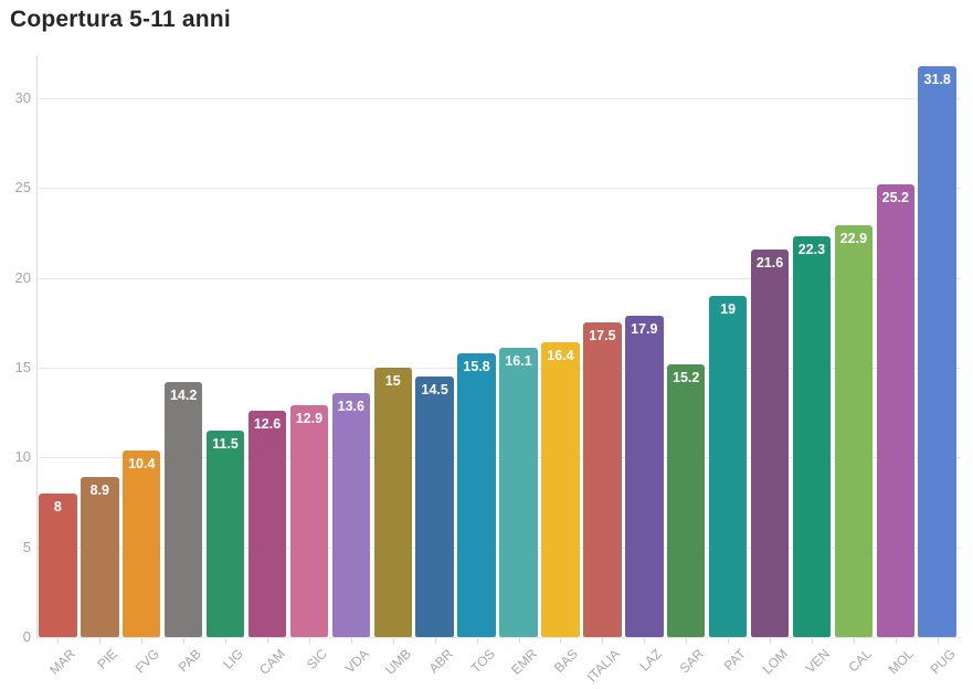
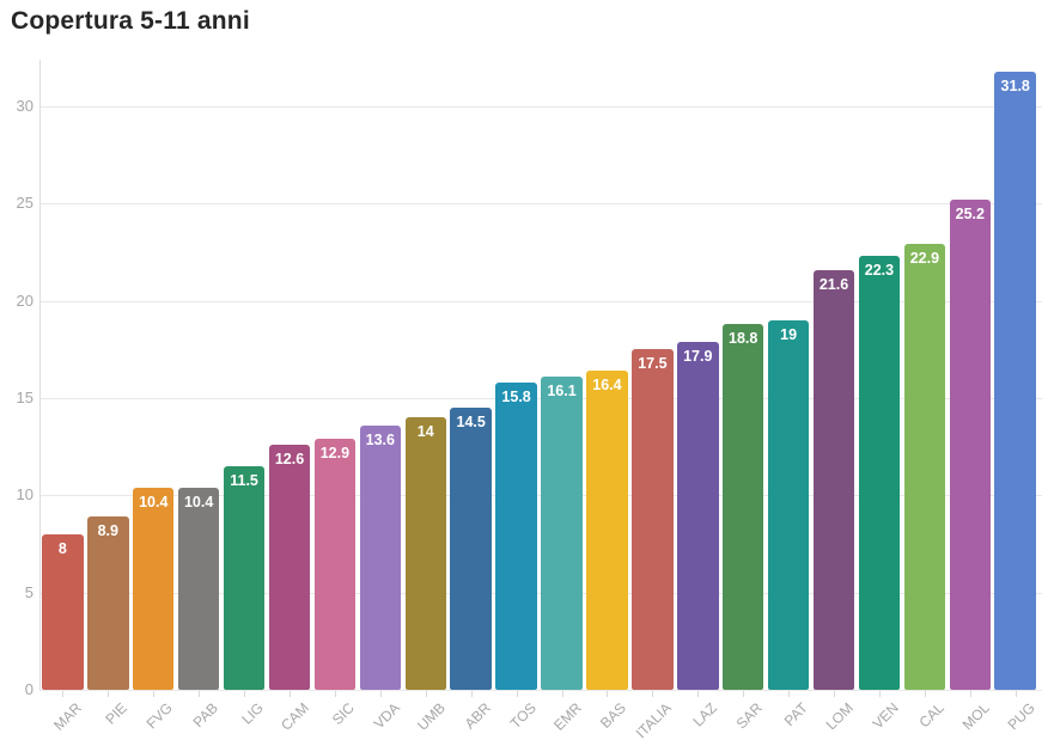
PAB: 14.2 -> 10.4
UMB: 15 -> 14
SAR: 15.2 -> 18.8
